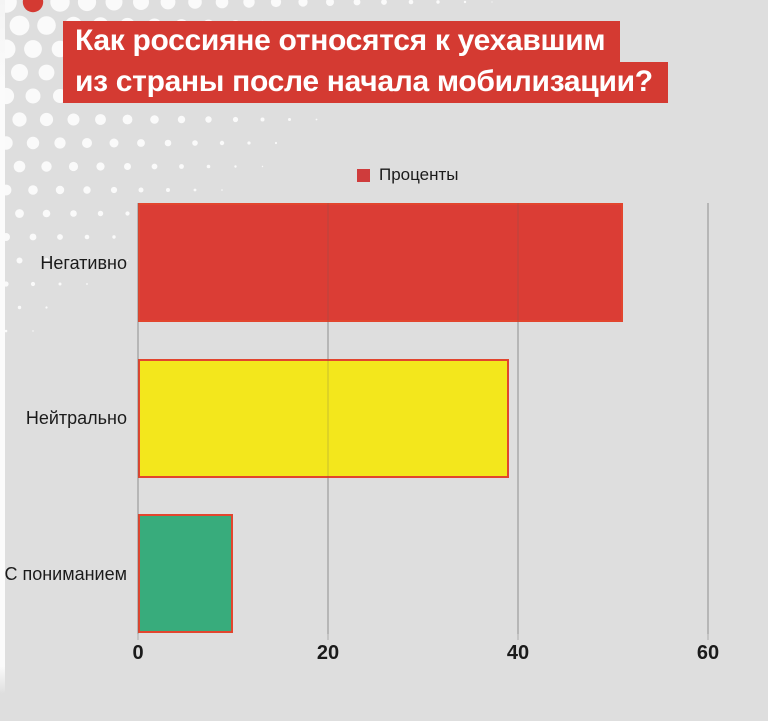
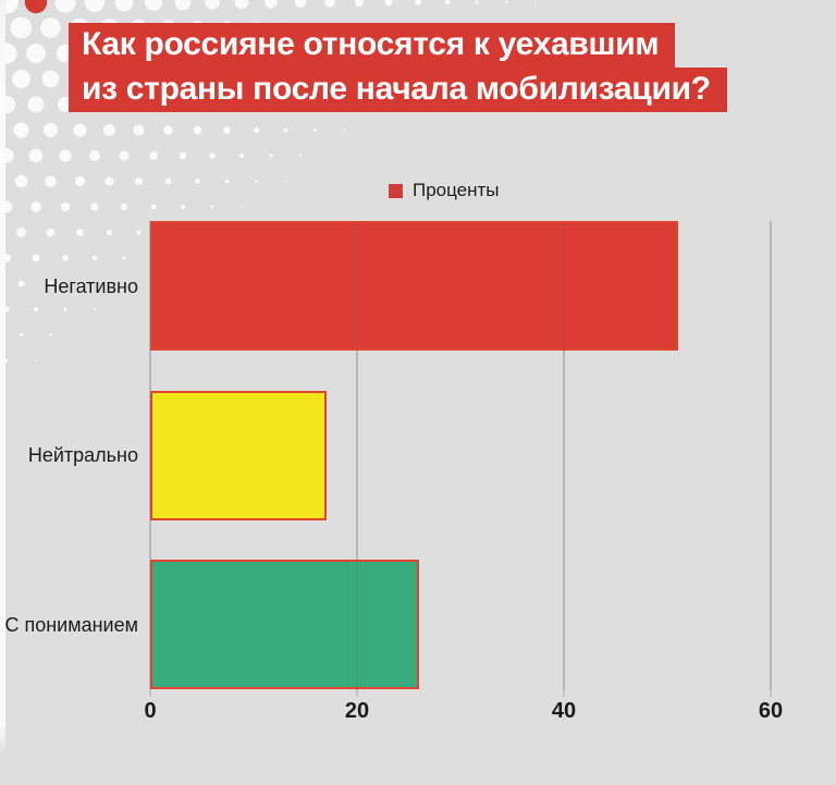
Нейтрально: 39 -> 17
С пониманием: 10 -> 26
